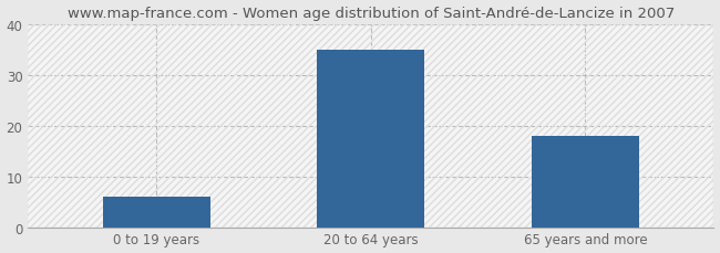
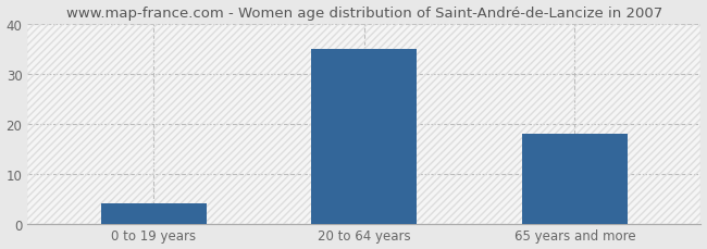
0 to 19 years: 6 -> 4
